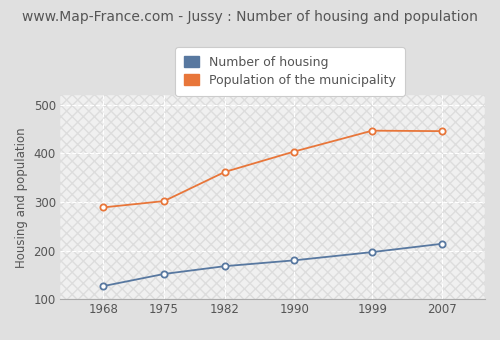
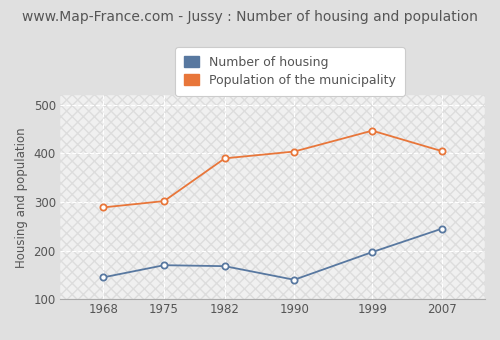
Number of housing/1968: 127 -> 145
Number of housing/1975: 152 -> 170
Population of the municipality/1982: 362 -> 390
Number of housing/1990: 180 -> 140
Number of housing/2007: 214 -> 245
Population of the municipality/2007: 446 -> 405
